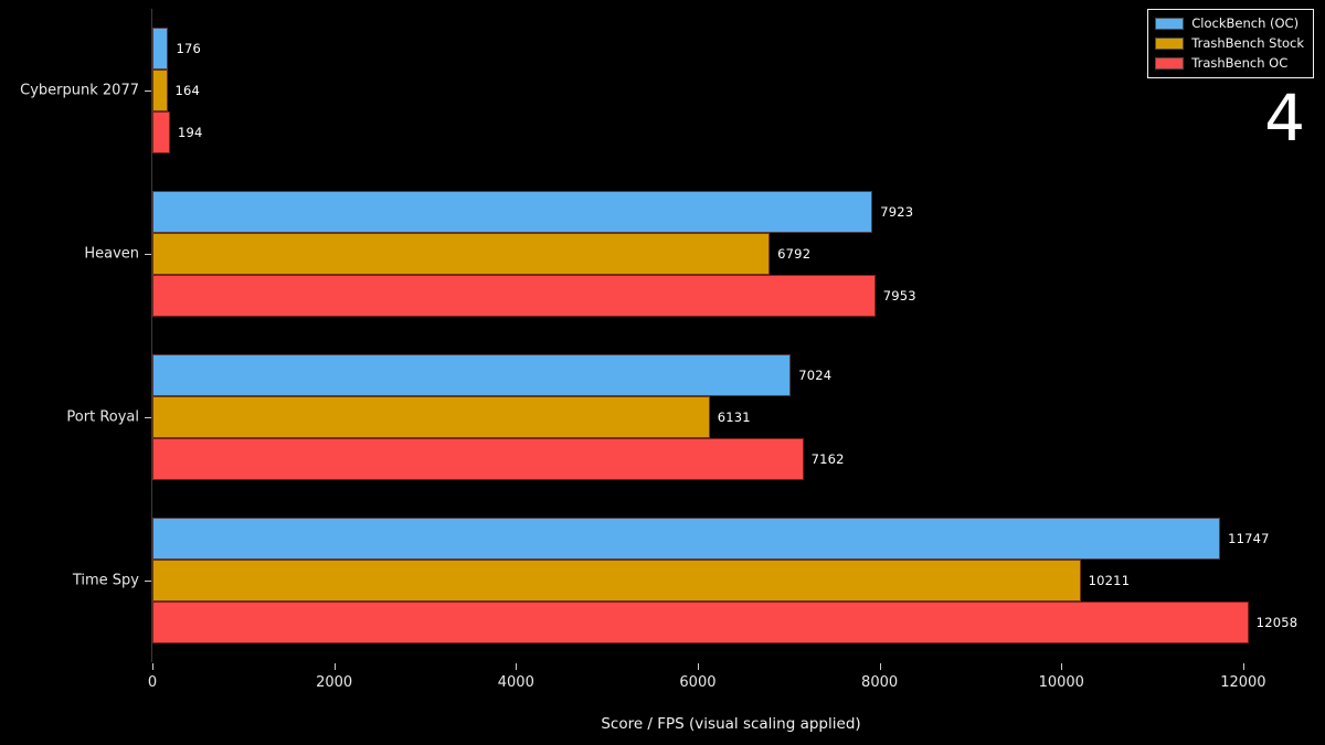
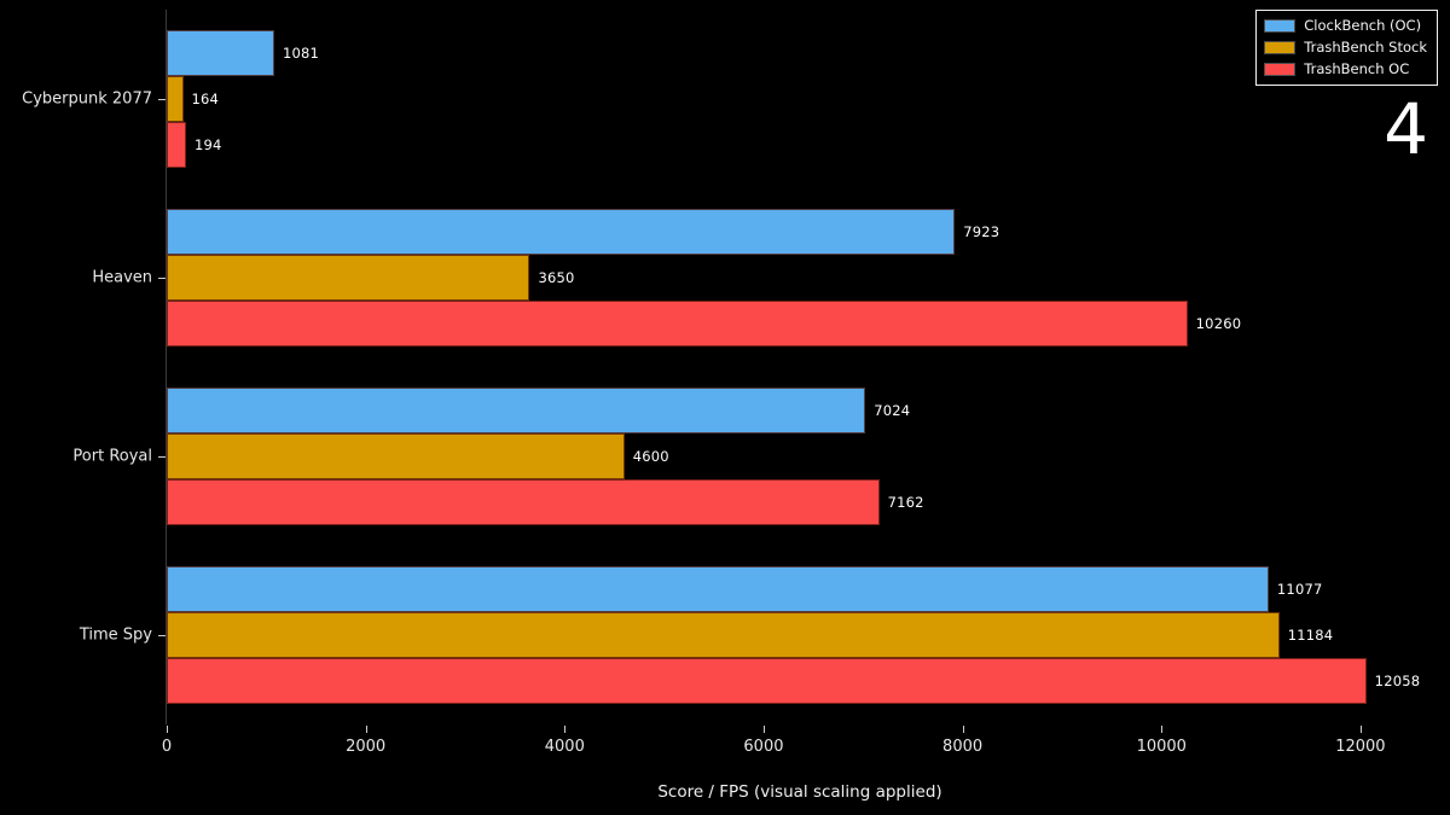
ClockBench (OC)/Cyberpunk 2077: 176 -> 1081
TrashBench Stock/Heaven: 6792 -> 3650
TrashBench OC/Heaven: 7953 -> 10260
TrashBench Stock/Port Royal: 6131 -> 4600
ClockBench (OC)/Time Spy: 11747 -> 11077
TrashBench Stock/Time Spy: 10211 -> 11184
